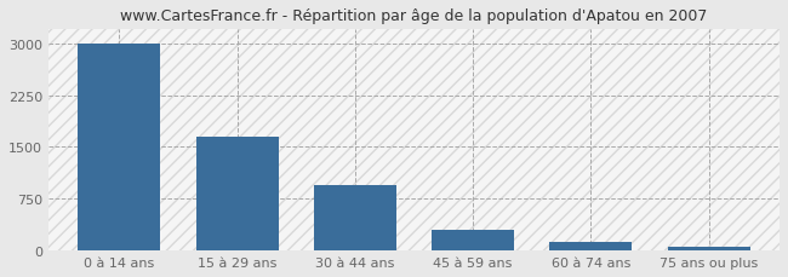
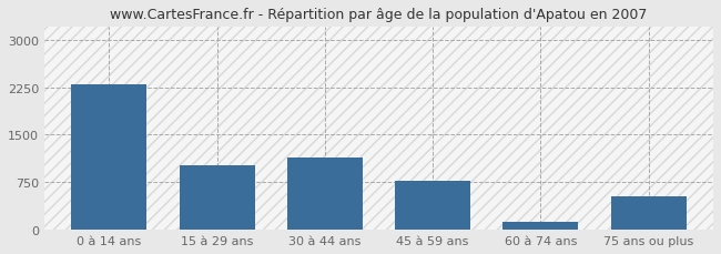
0 à 14 ans: 3000 -> 2300
15 à 29 ans: 1650 -> 1020
30 à 44 ans: 950 -> 1140
45 à 59 ans: 300 -> 780
75 ans ou plus: 50 -> 520
